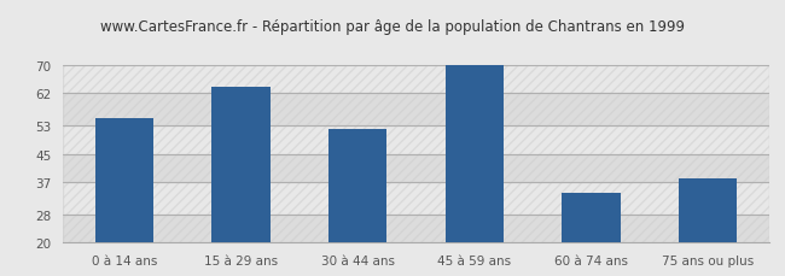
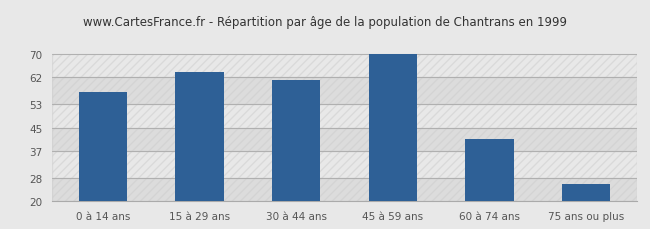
0 à 14 ans: 55 -> 57
30 à 44 ans: 52 -> 61
60 à 74 ans: 34 -> 41
75 ans ou plus: 38 -> 26
